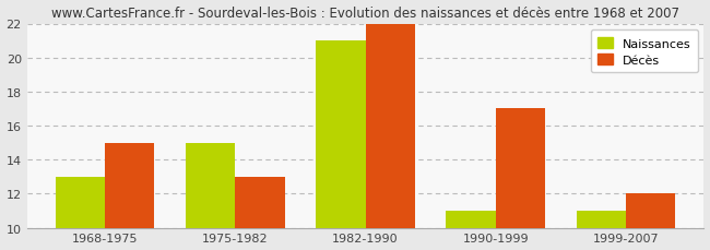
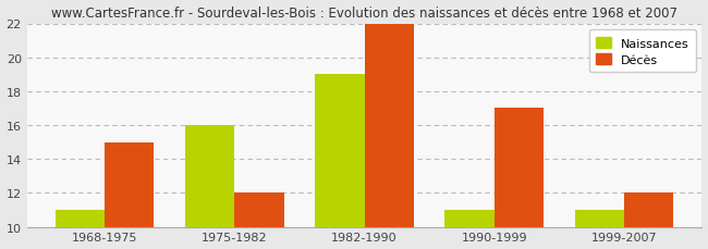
Naissances/1968-1975: 13 -> 11
Naissances/1975-1982: 15 -> 16
Décès/1975-1982: 13 -> 12
Naissances/1982-1990: 21 -> 19
